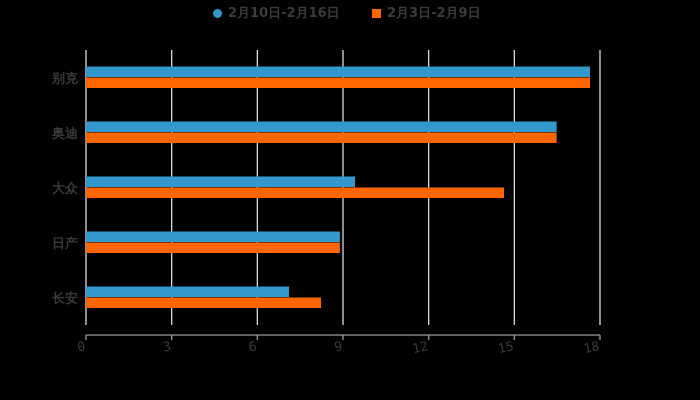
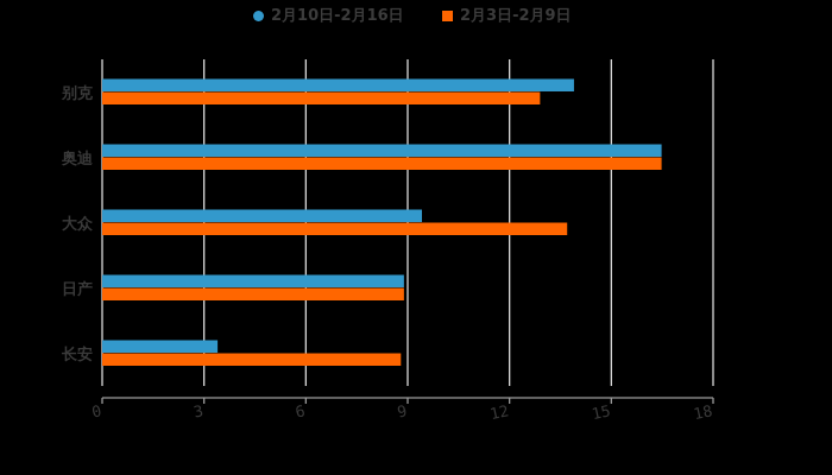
2月10日-2月16日/别克: 17.6 -> 13.9
2月3日-2月9日/别克: 17.6 -> 12.9
2月3日-2月9日/大众: 14.6 -> 13.7
2月10日-2月16日/长安: 7.1 -> 3.4
2月3日-2月9日/长安: 8.2 -> 8.8
